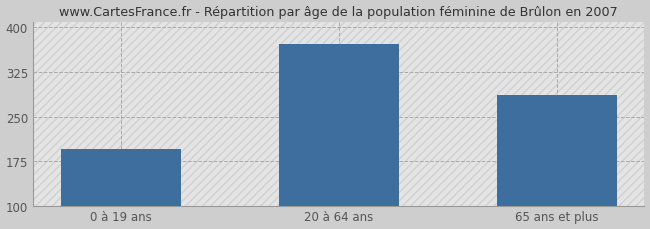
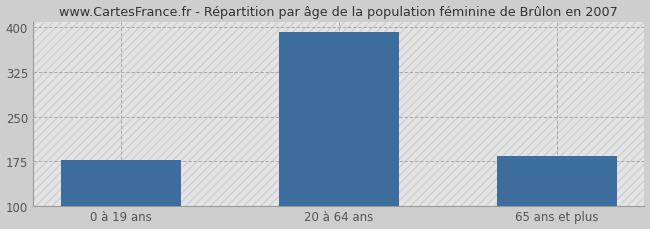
0 à 19 ans: 196 -> 176
20 à 64 ans: 372 -> 392
65 ans et plus: 286 -> 184
